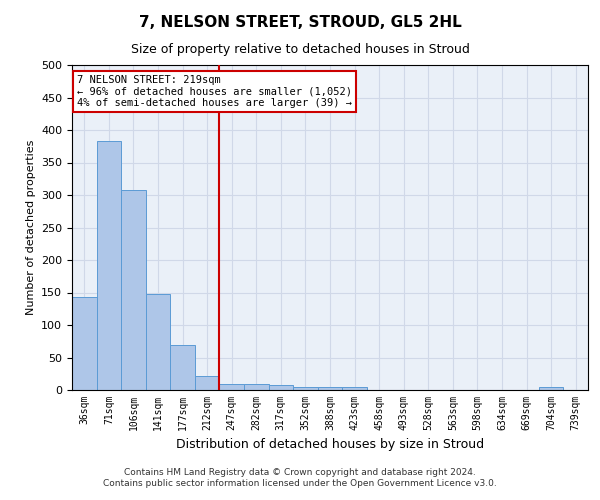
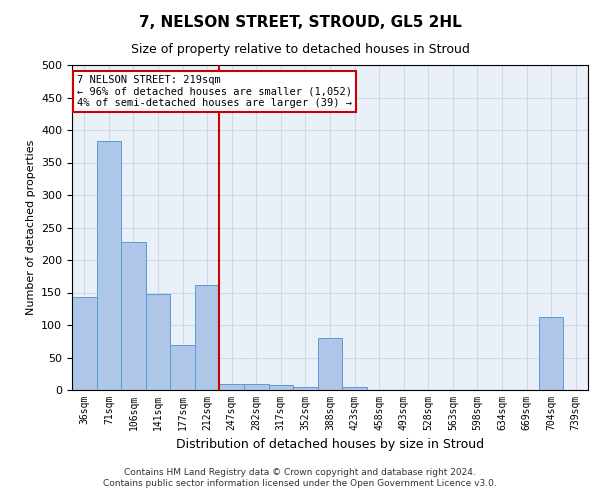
106sqm: 307 -> 228
212sqm: 22 -> 162
388sqm: 5 -> 80
704sqm: 5 -> 112
